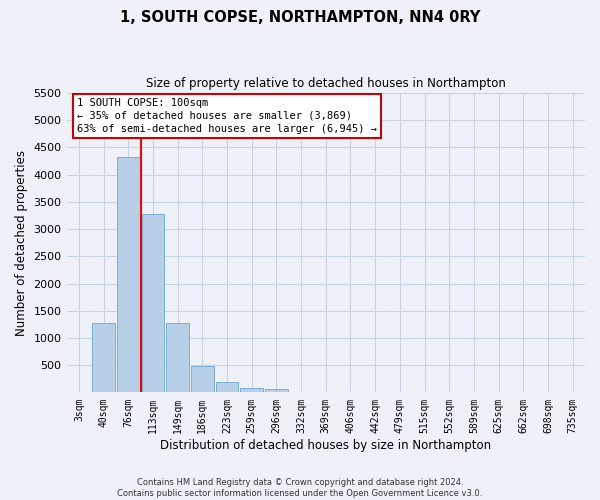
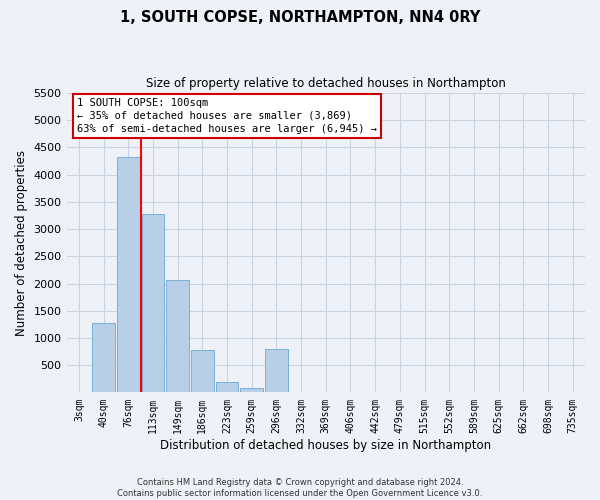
149sqm: 1280 -> 2060
186sqm: 490 -> 780
296sqm: 60 -> 800
